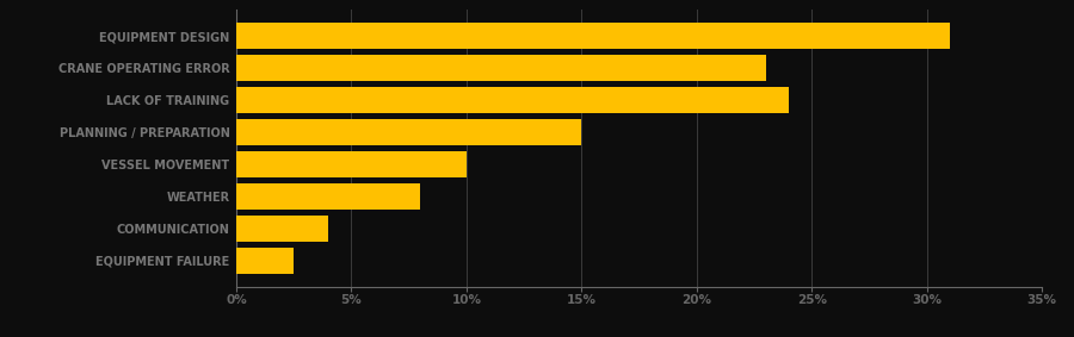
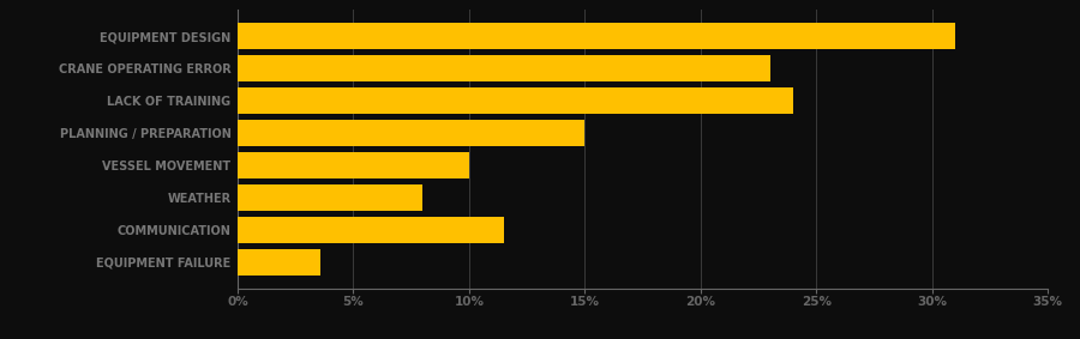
COMMUNICATION: 4.0% -> 11.5%
EQUIPMENT FAILURE: 2.5% -> 3.6%
